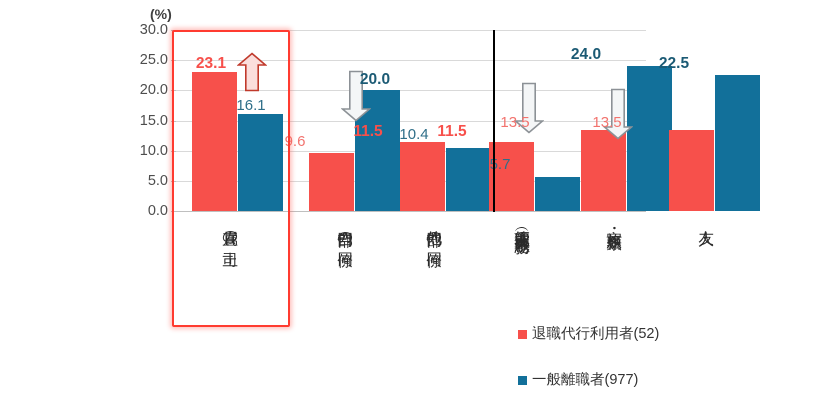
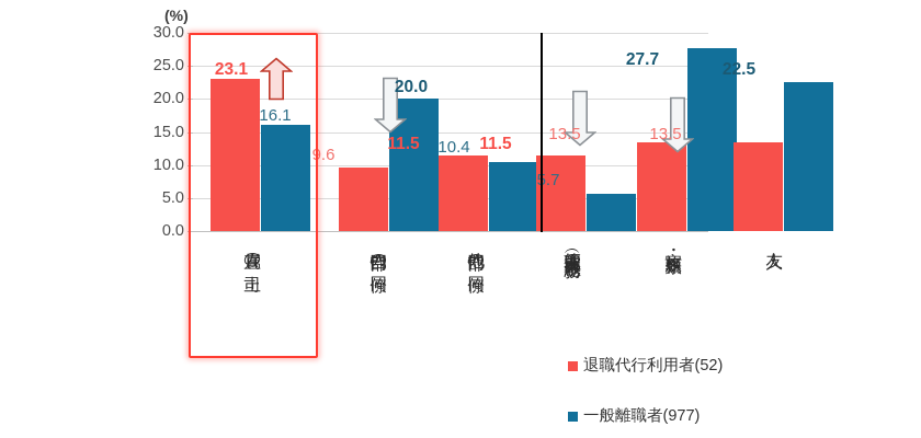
一般離職者(977)/家族・親類: 24.0 -> 27.7
